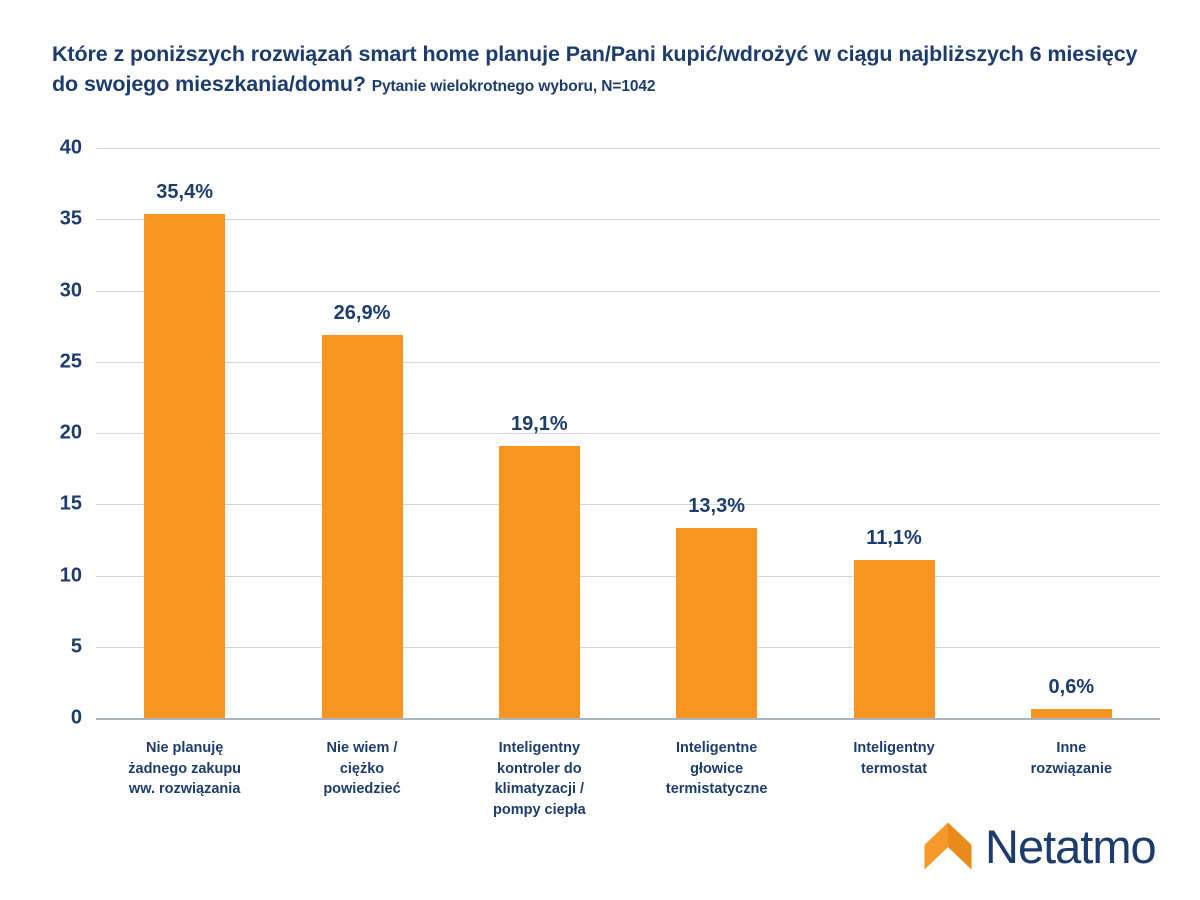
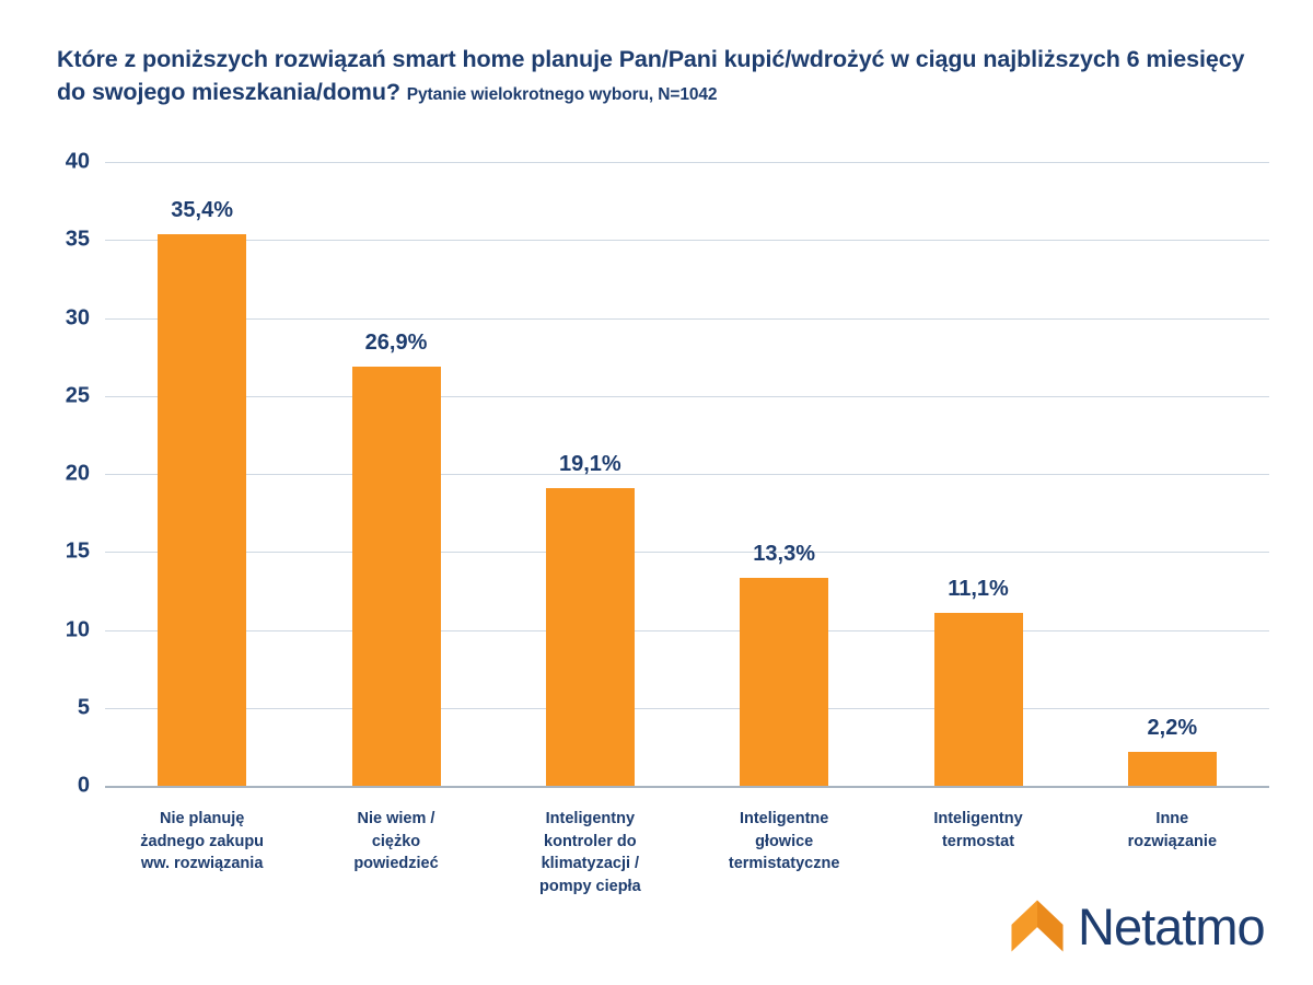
Inne rozwiązanie: 0,6% -> 2,2%
